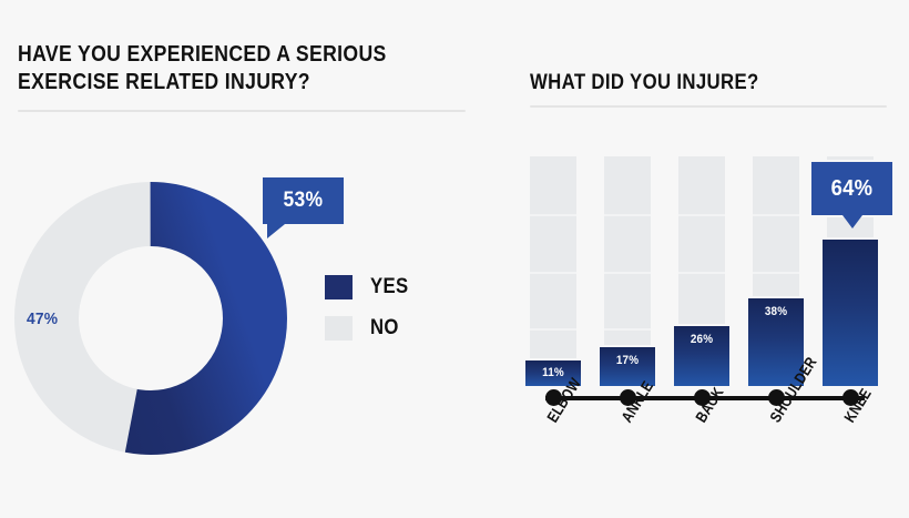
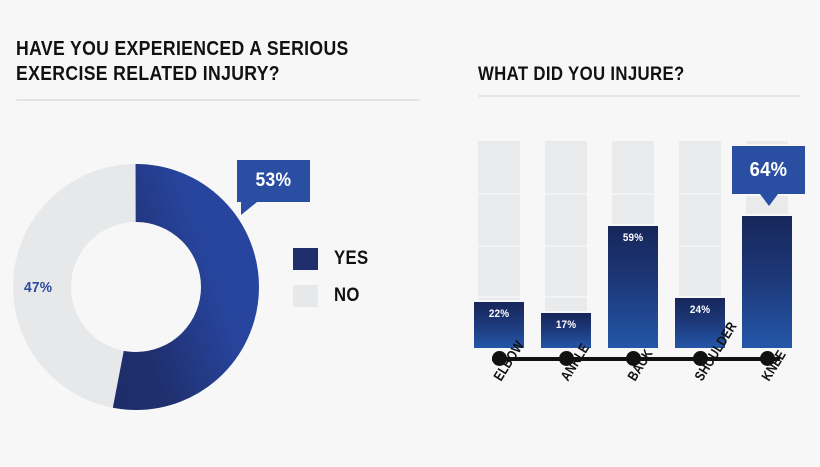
WHAT DID YOU INJURE?/ELBOW: 11% -> 22%
WHAT DID YOU INJURE?/BACK: 26% -> 59%
WHAT DID YOU INJURE?/SHOULDER: 38% -> 24%
